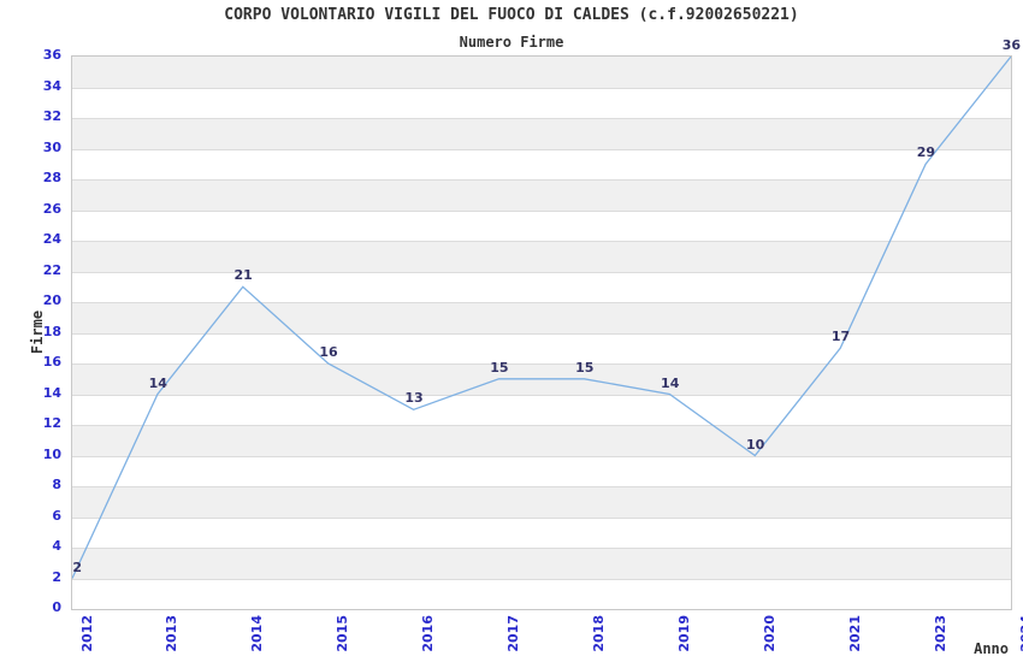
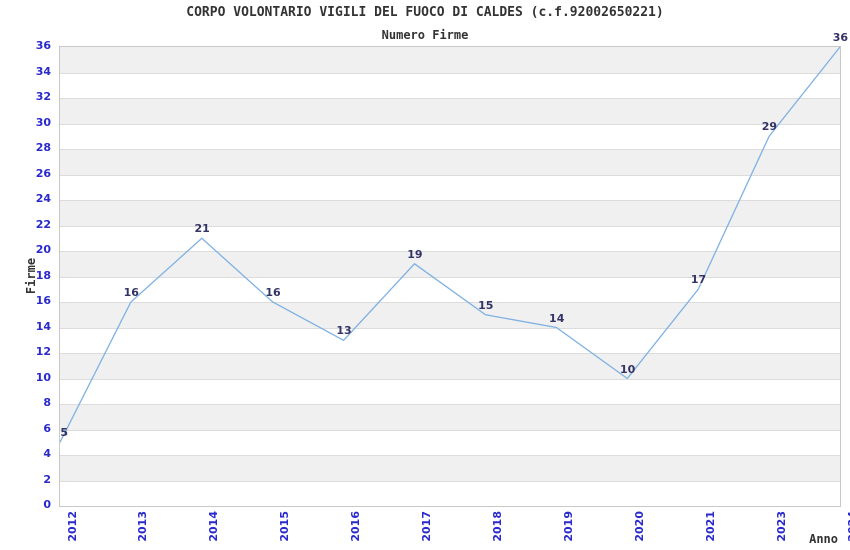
2012: 2 -> 5
2013: 14 -> 16
2017: 15 -> 19
